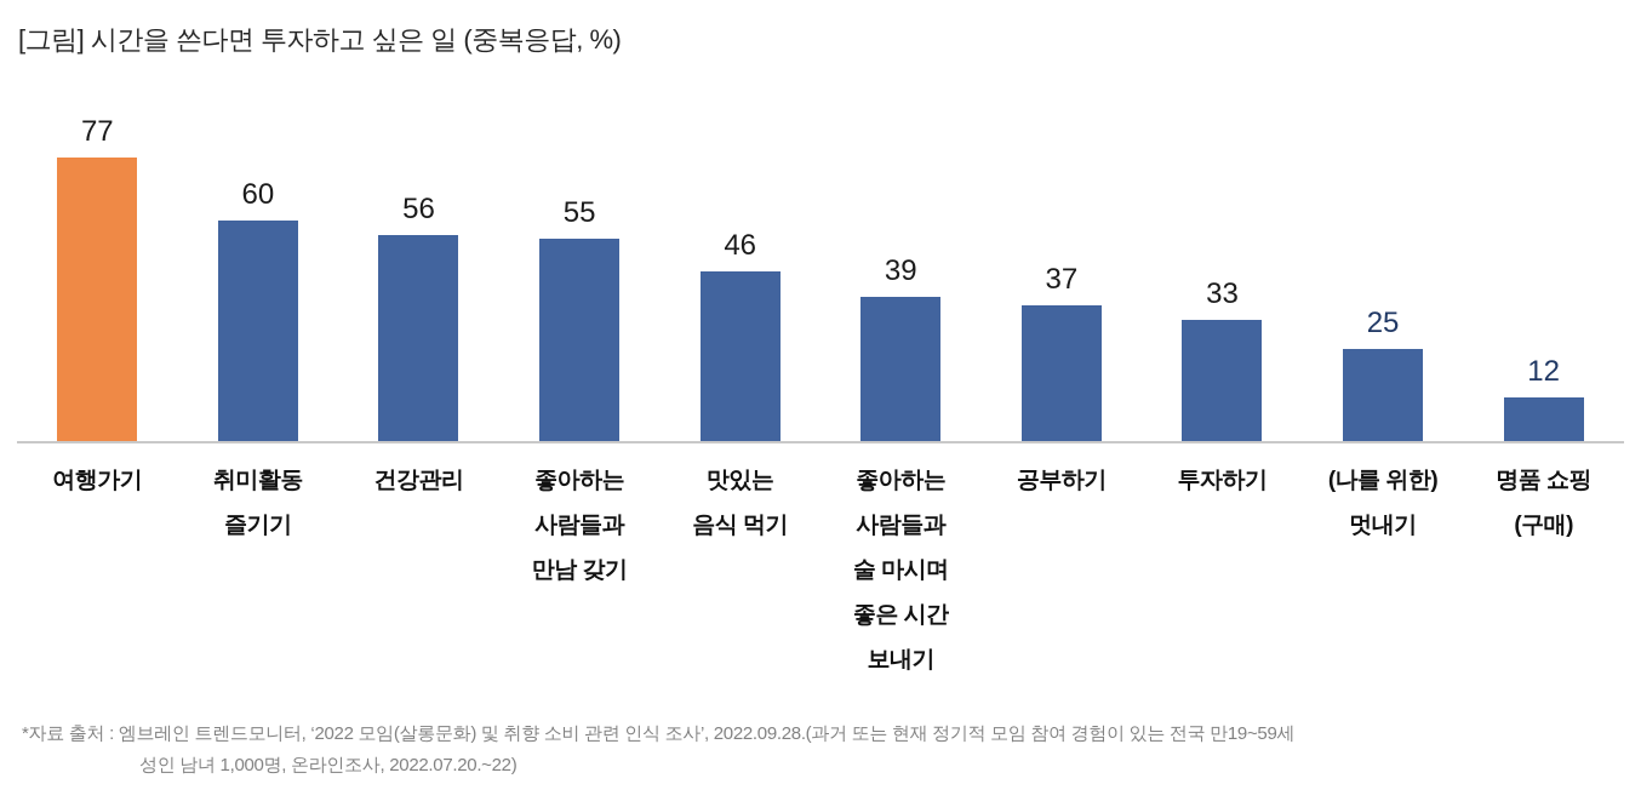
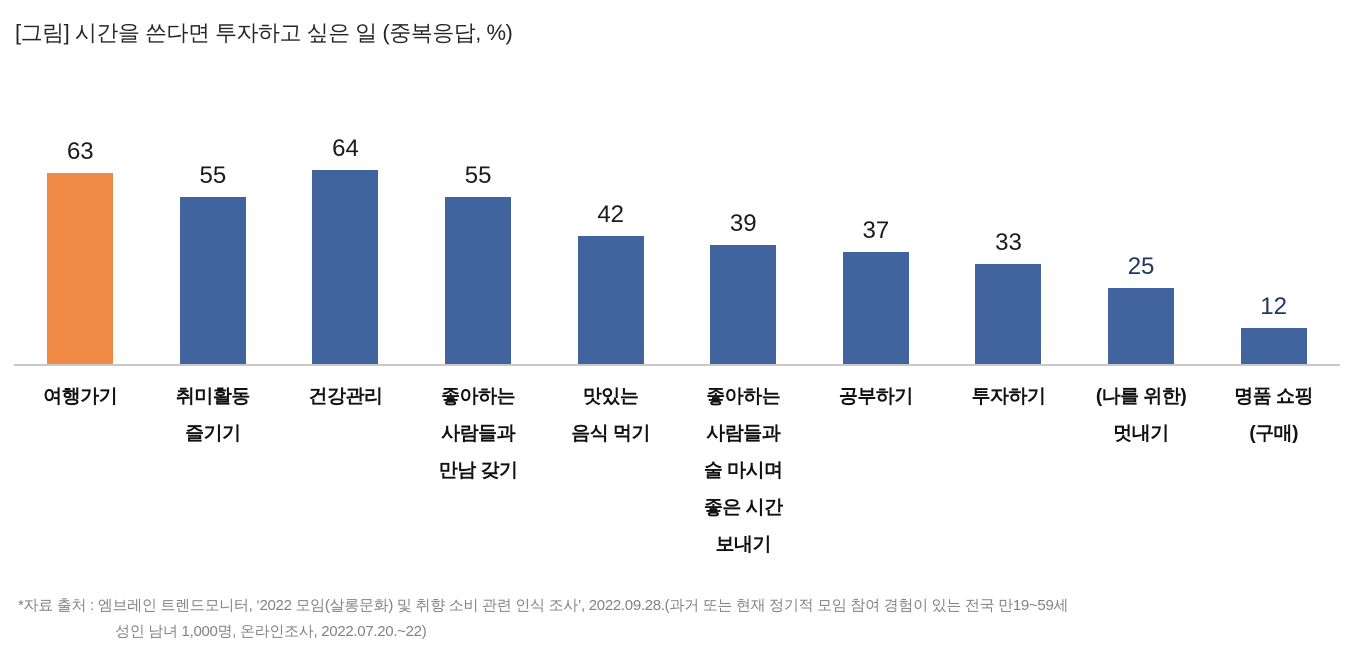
여행가기: 77 -> 63
취미활동 즐기기: 60 -> 55
건강관리: 56 -> 64
맛있는 음식 먹기: 46 -> 42
